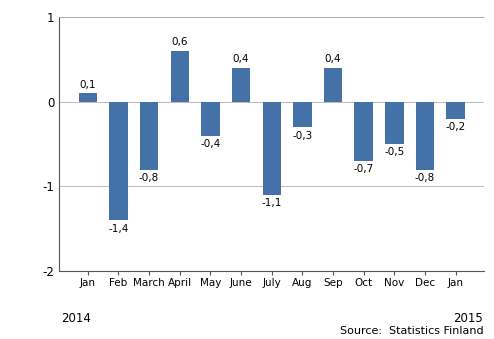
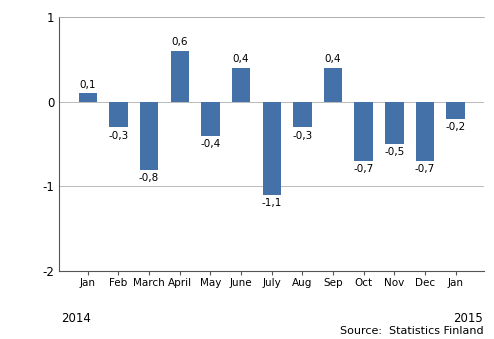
Feb: -1,4 -> -0,3
Dec: -0,8 -> -0,7
